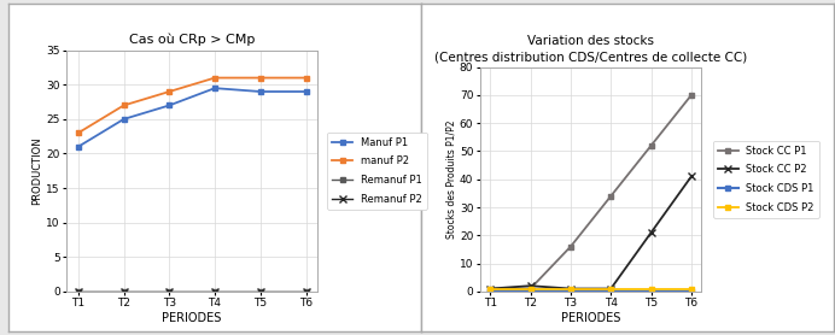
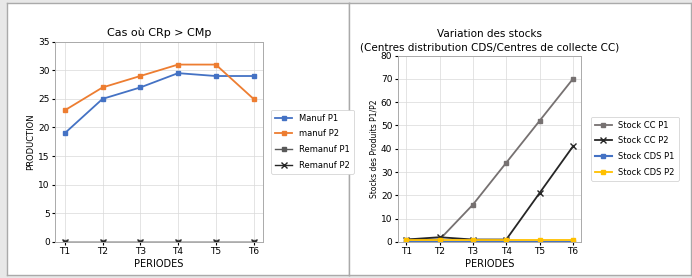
Cas où CRp > CMp/Manuf P1/T1: 21.0 -> 19.0
Cas où CRp > CMp/manuf P2/T6: 31 -> 25
